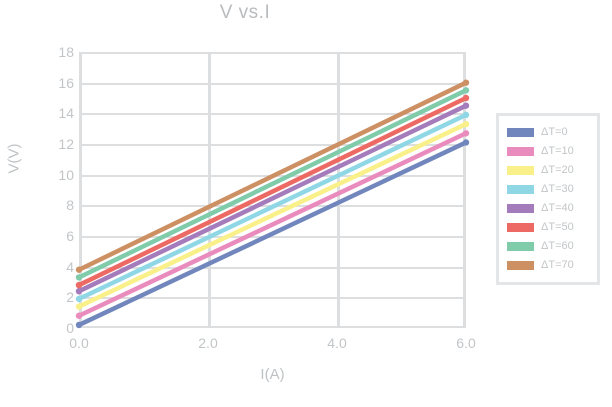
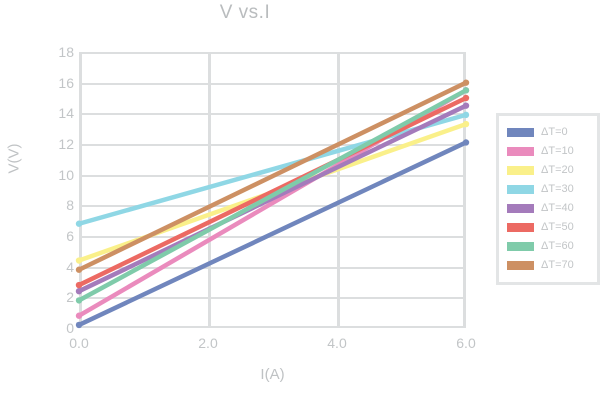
ΔT=20/0: 1.4 -> 4.4
ΔT=30/0: 1.9 -> 6.8
ΔT=60/0: 3.3 -> 1.8
ΔT=10/6: 12.7 -> 15.5
